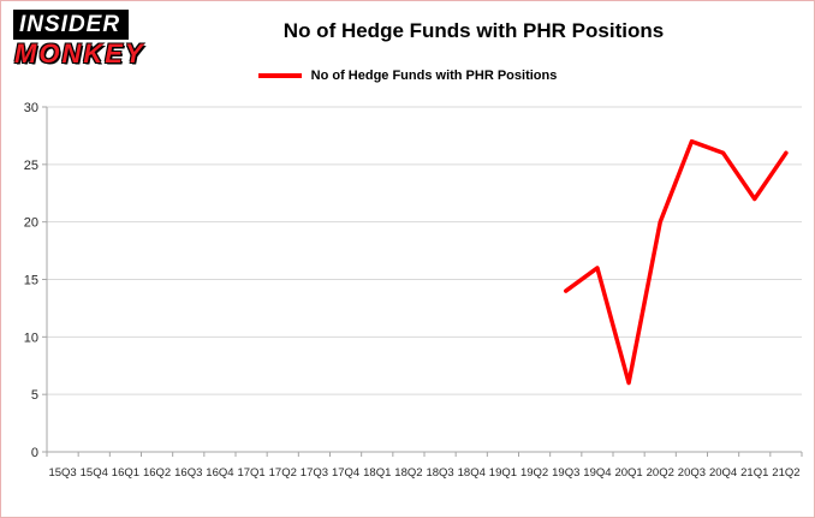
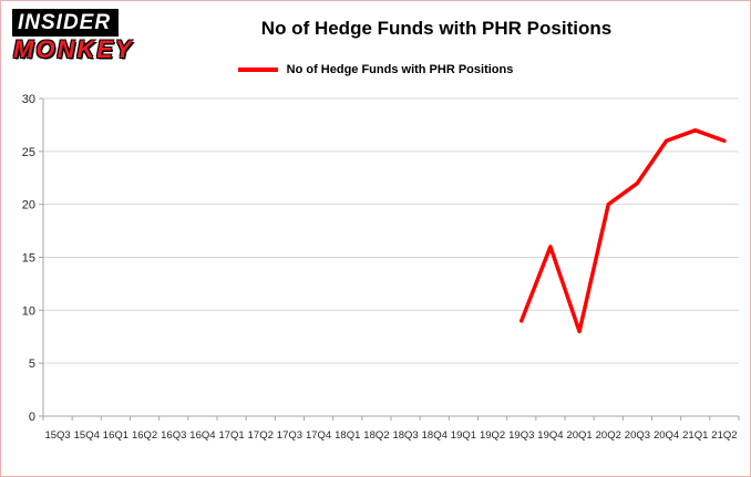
19Q3: 14 -> 9
20Q1: 6 -> 8
20Q3: 27 -> 22
21Q1: 22 -> 27
